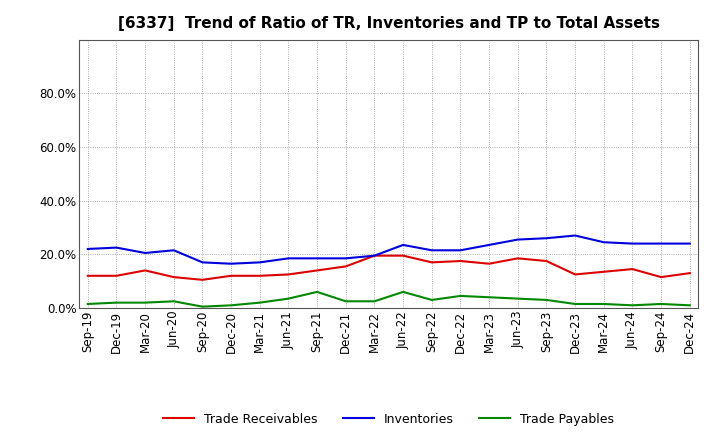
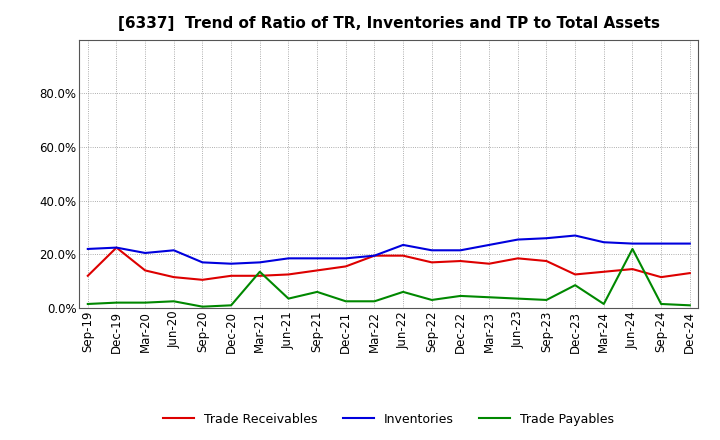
Trade Receivables/Dec-19: 12.0% -> 22.5%
Trade Payables/Mar-21: 2.0% -> 13.5%
Trade Payables/Dec-23: 1.5% -> 8.5%
Trade Payables/Jun-24: 1.0% -> 22.0%
